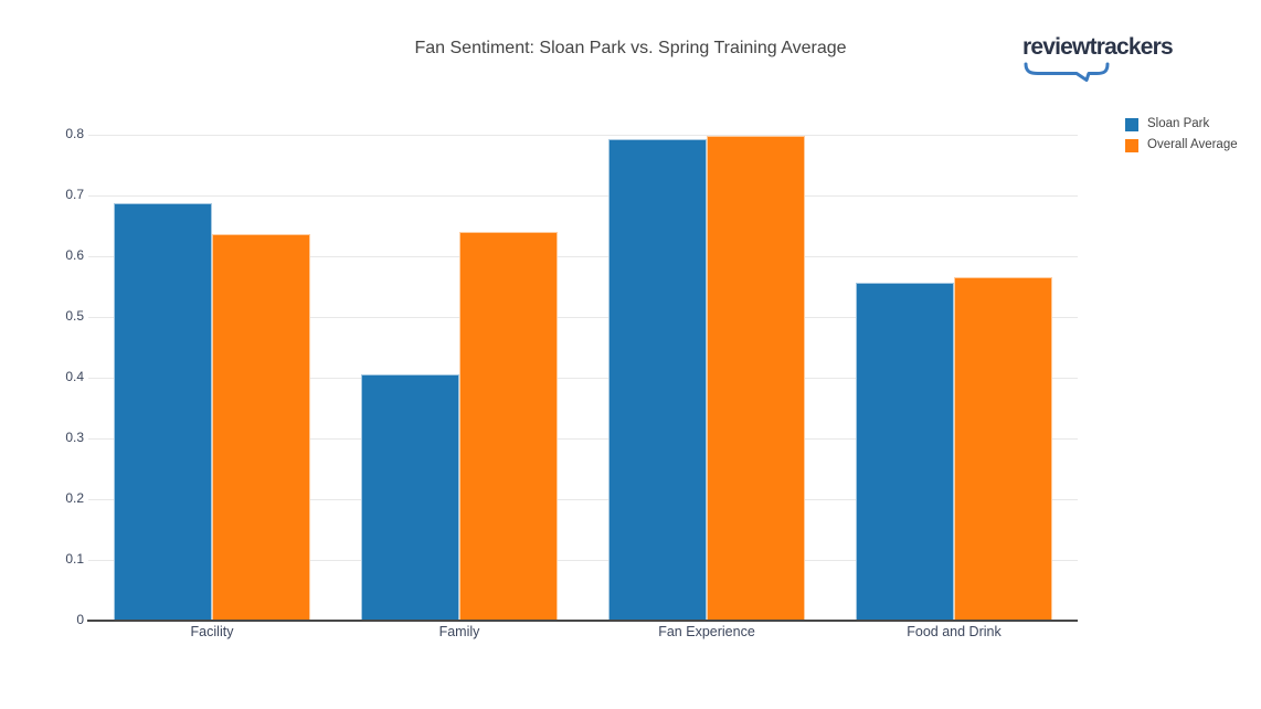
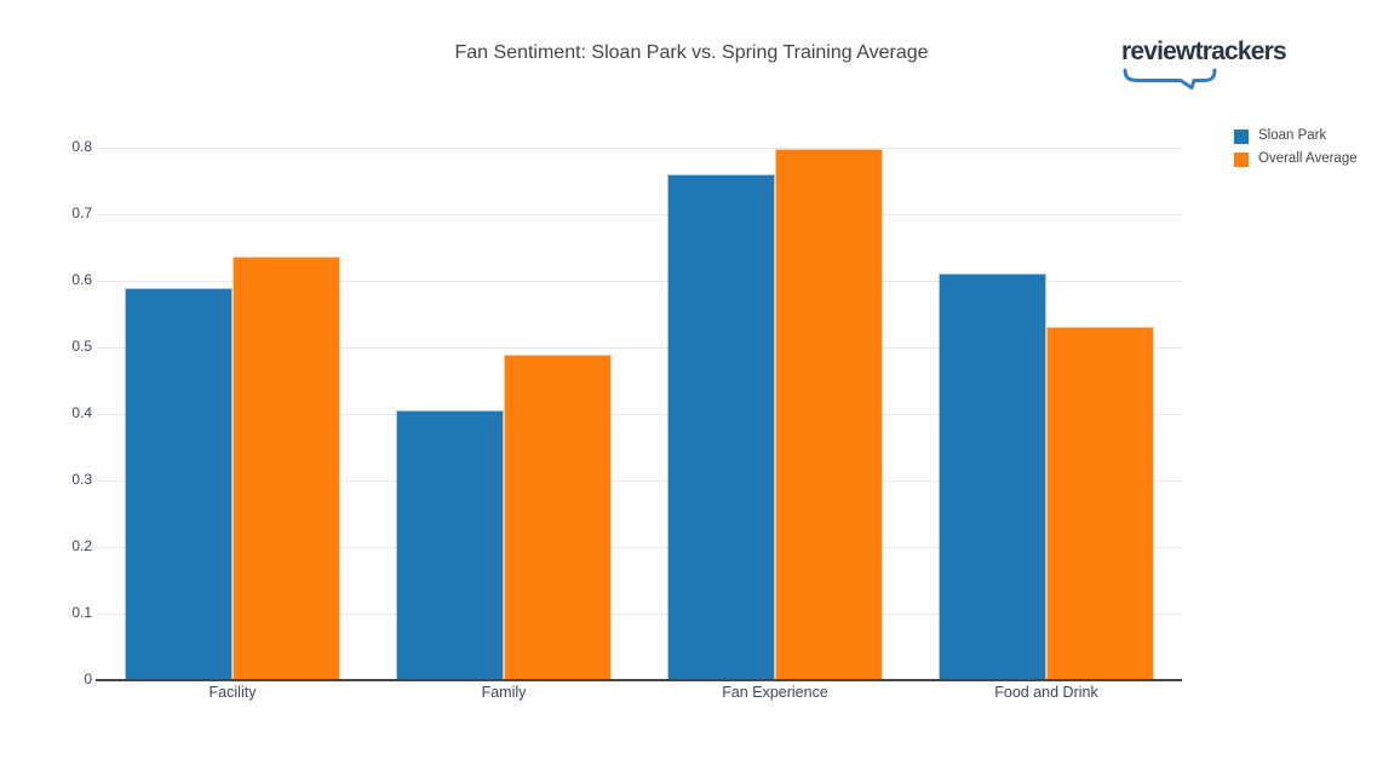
Sloan Park/Facility: 0.69 -> 0.59
Overall Average/Family: 0.64 -> 0.49
Sloan Park/Fan Experience: 0.79 -> 0.76
Sloan Park/Food and Drink: 0.56 -> 0.61
Overall Average/Food and Drink: 0.56 -> 0.53
